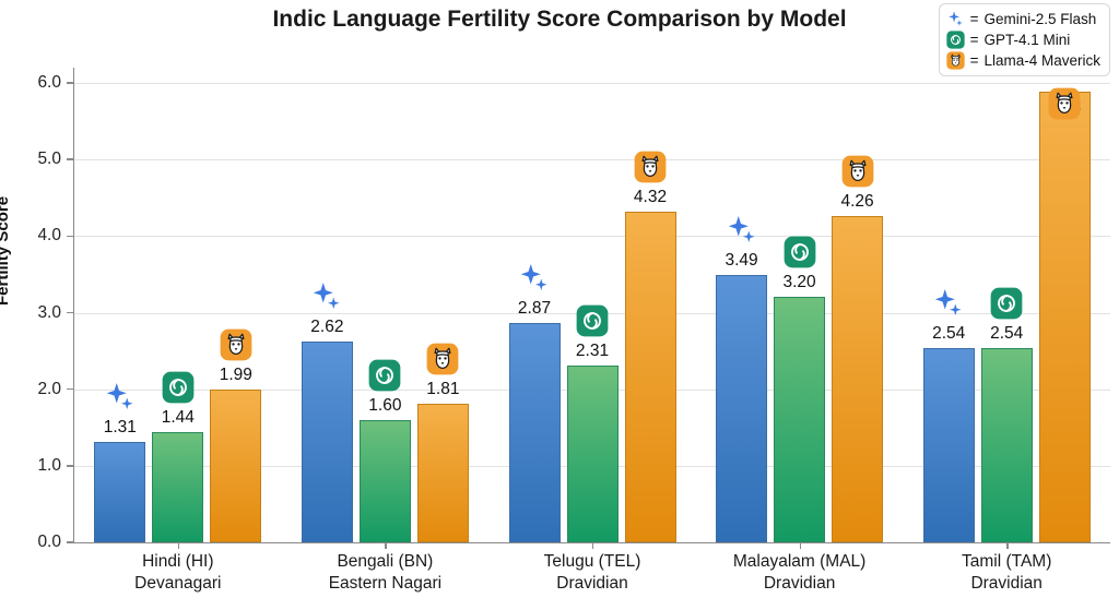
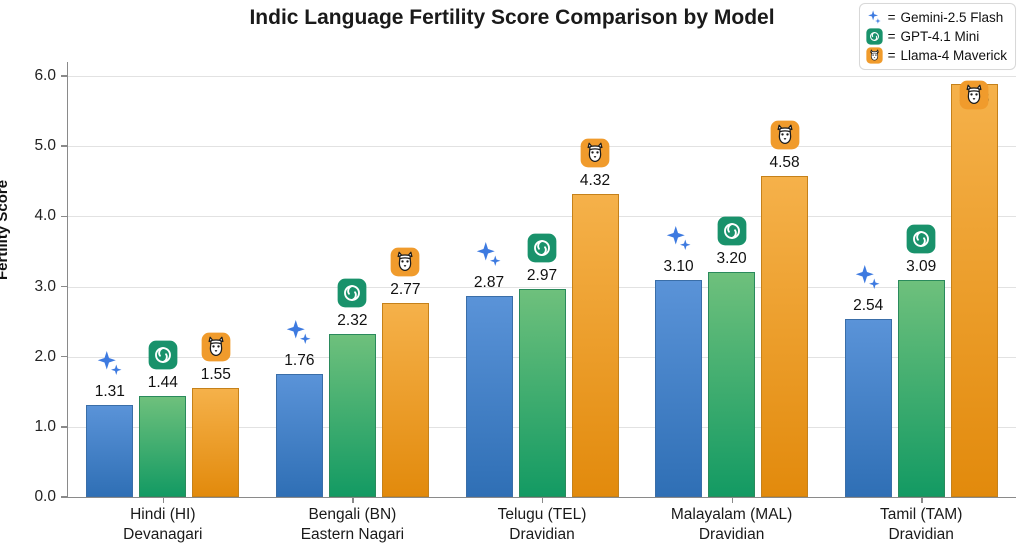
Llama-4 Maverick/Hindi (HI): 1.99 -> 1.55
Gemini-2.5 Flash/Bengali (BN): 2.62 -> 1.76
GPT-4.1 Mini/Bengali (BN): 1.60 -> 2.32
Llama-4 Maverick/Bengali (BN): 1.81 -> 2.77
GPT-4.1 Mini/Telugu (TEL): 2.31 -> 2.97
Gemini-2.5 Flash/Malayalam (MAL): 3.49 -> 3.10
Llama-4 Maverick/Malayalam (MAL): 4.26 -> 4.58
GPT-4.1 Mini/Tamil (TAM): 2.54 -> 3.09
